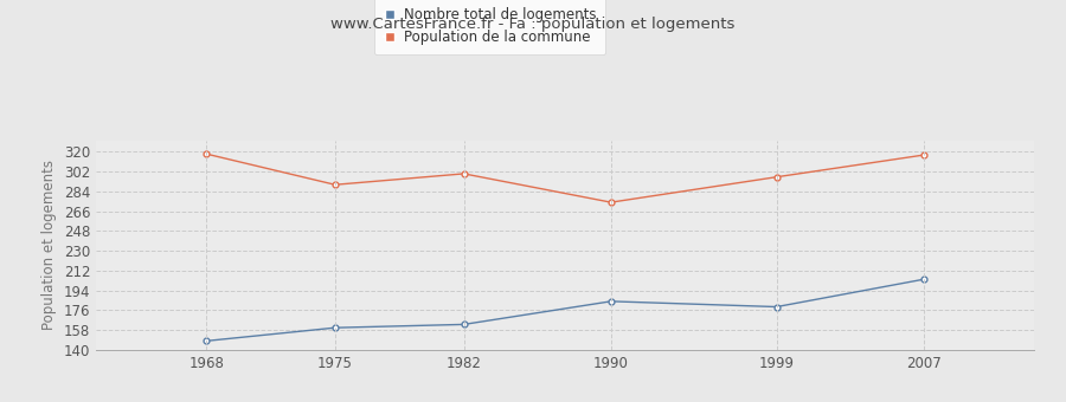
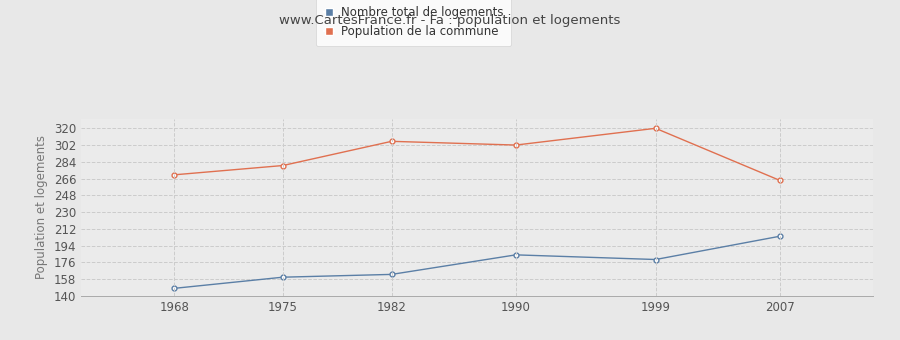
Population de la commune/1968: 318 -> 270
Population de la commune/1975: 290 -> 280
Population de la commune/1982: 300 -> 306
Population de la commune/1990: 274 -> 302
Population de la commune/1999: 297 -> 320
Population de la commune/2007: 317 -> 264
